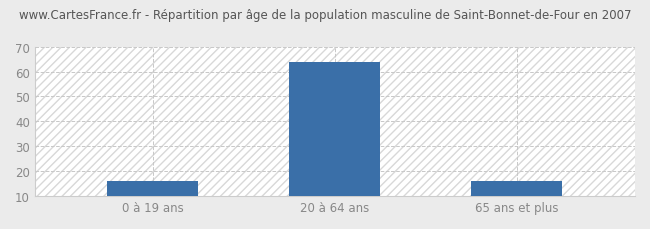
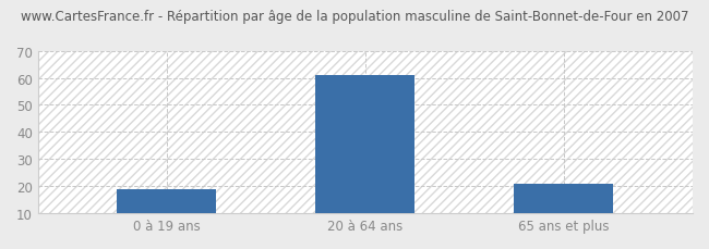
0 à 19 ans: 16 -> 19
20 à 64 ans: 64 -> 61
65 ans et plus: 16 -> 21
